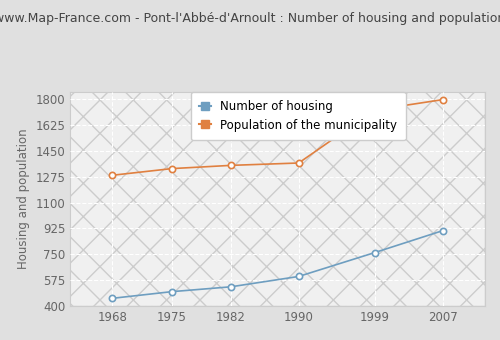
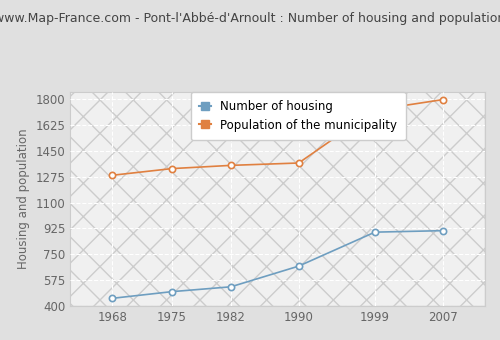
Number of housing/1990: 600 -> 670
Number of housing/1999: 760 -> 900
